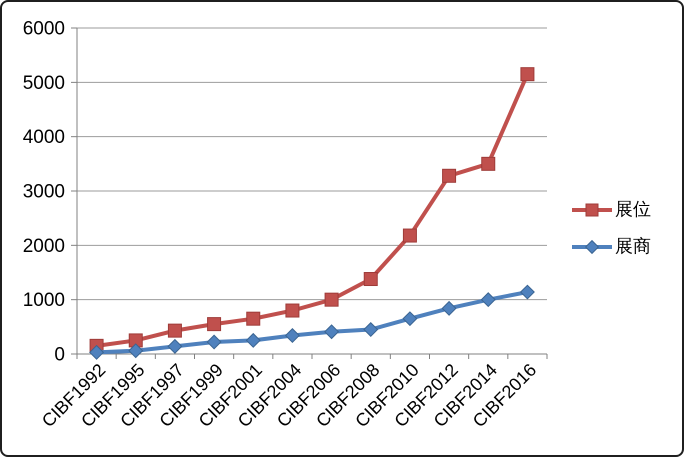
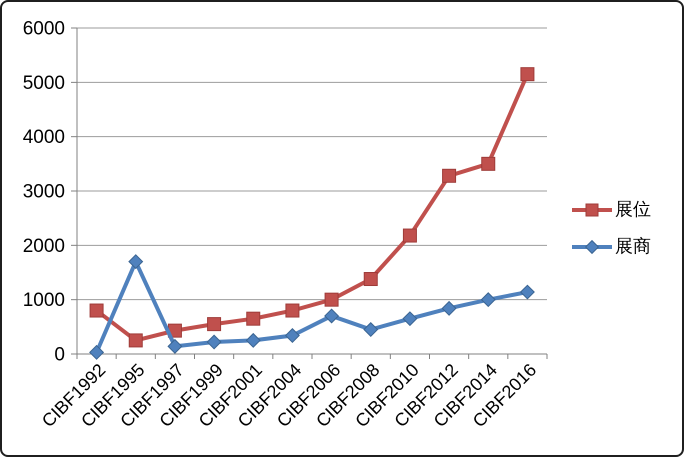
展位/CIBF1992: 200 -> 800
展商/CIBF1995: 100 -> 1700
展商/CIBF2006: 400 -> 700
